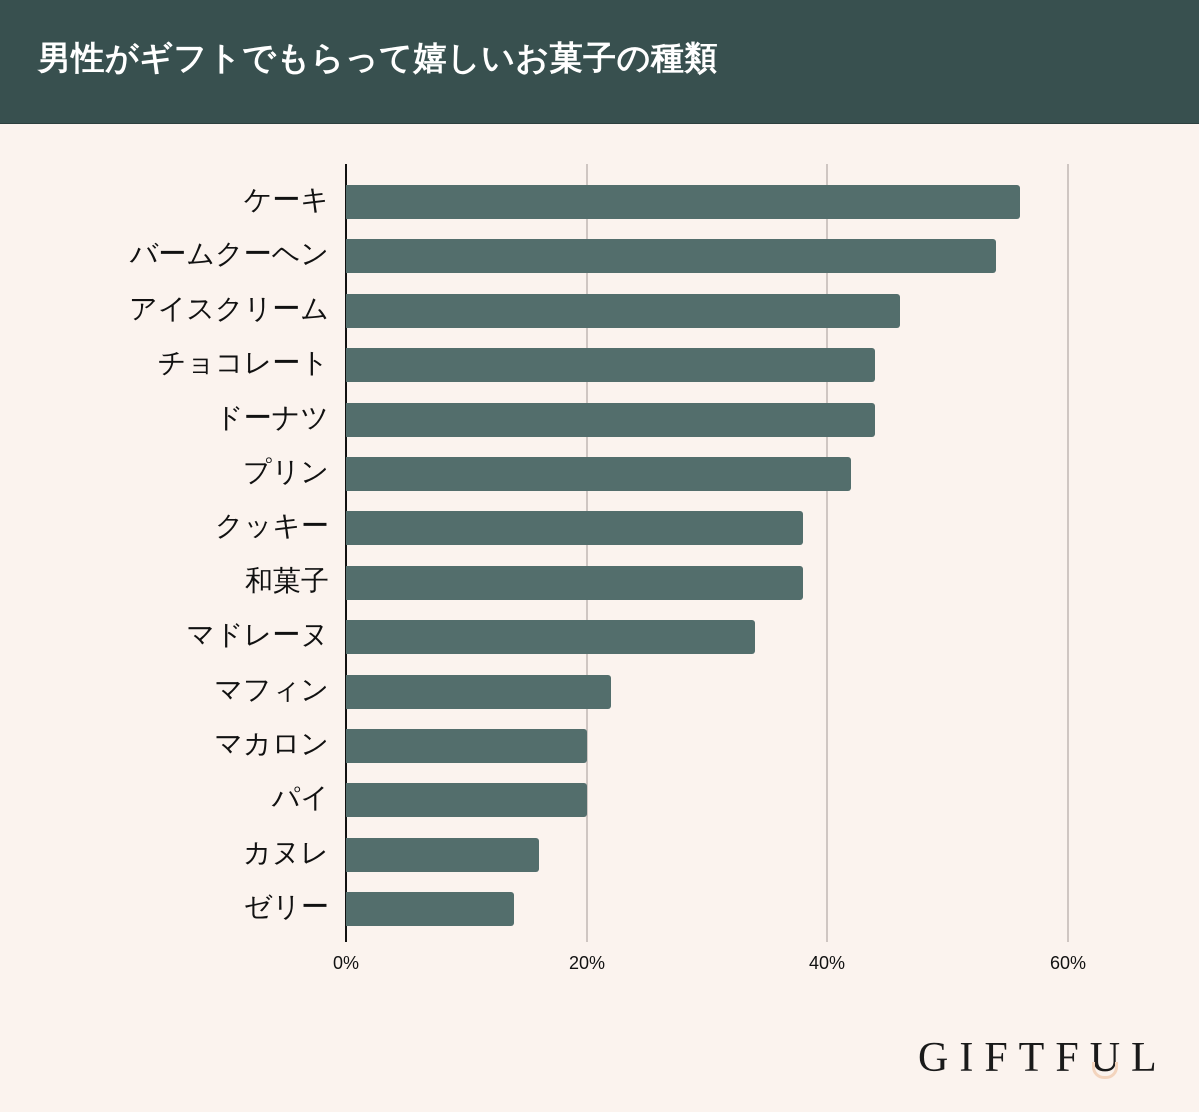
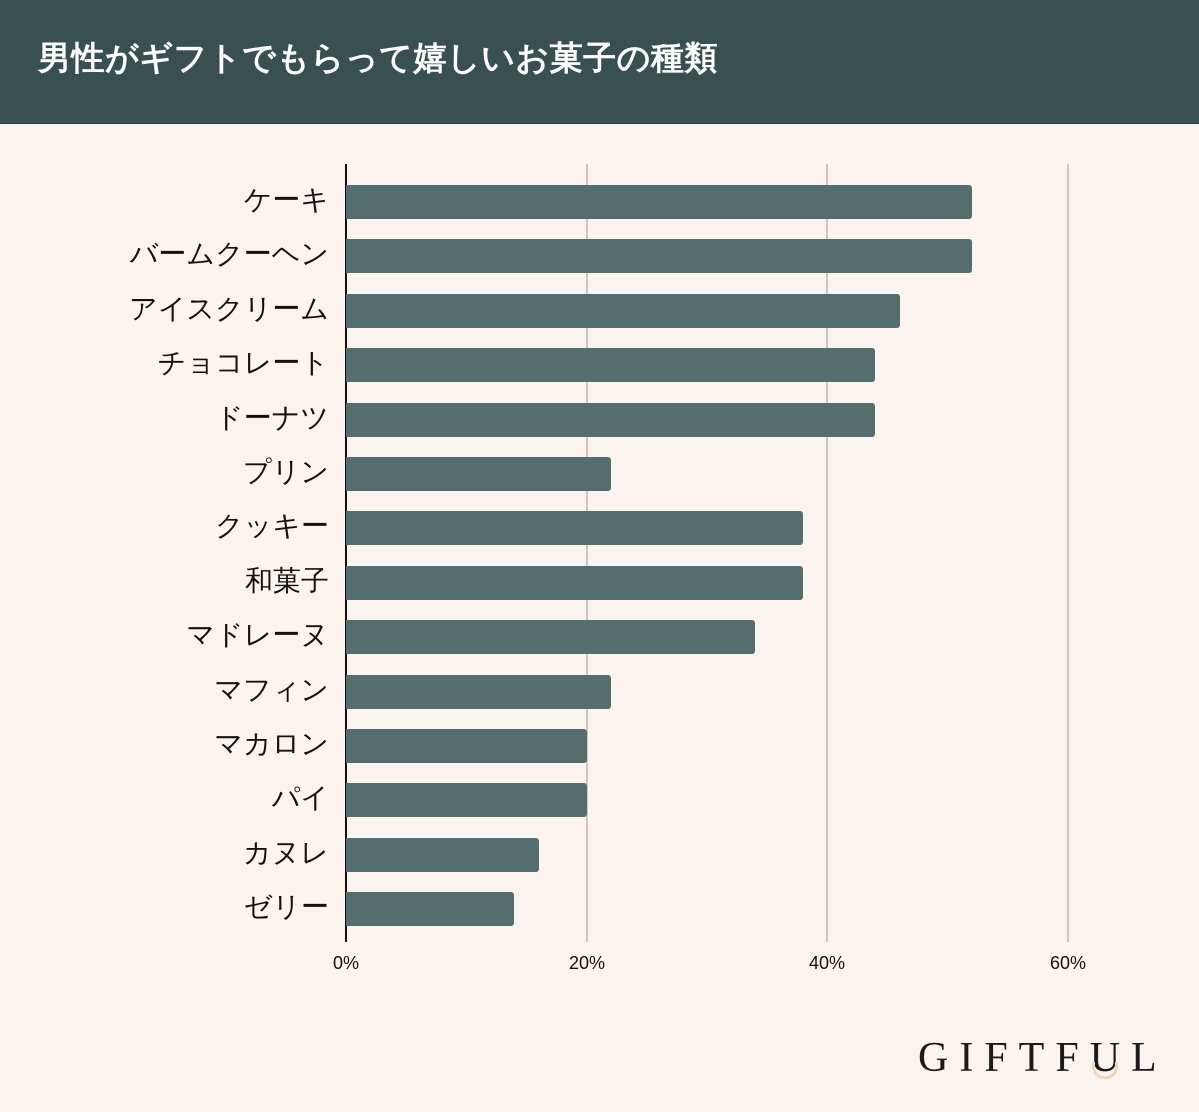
ケーキ: 56% -> 52%
バームクーヘン: 54% -> 52%
プリン: 42% -> 22%
